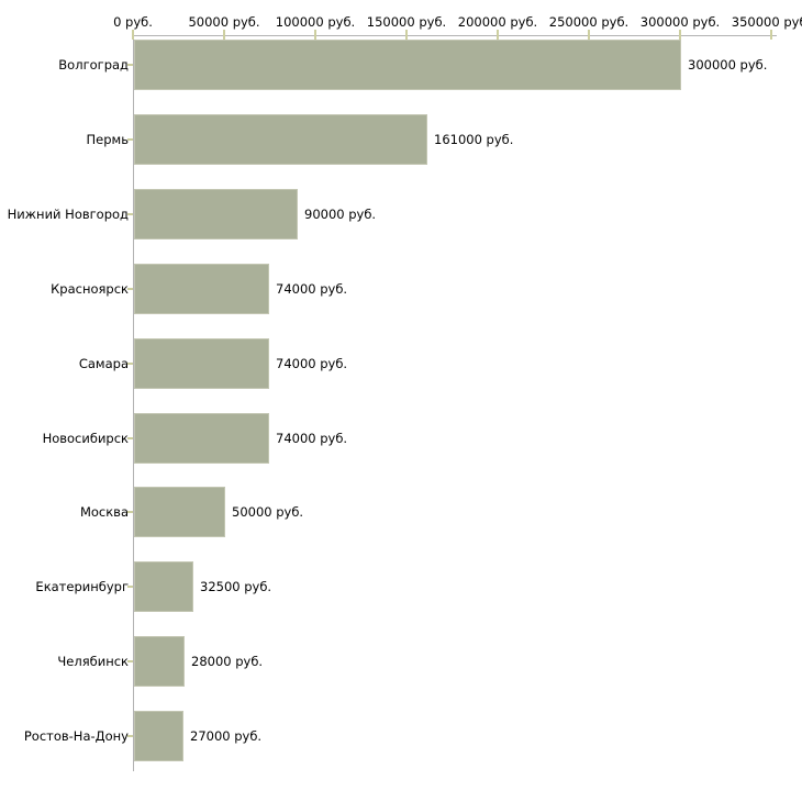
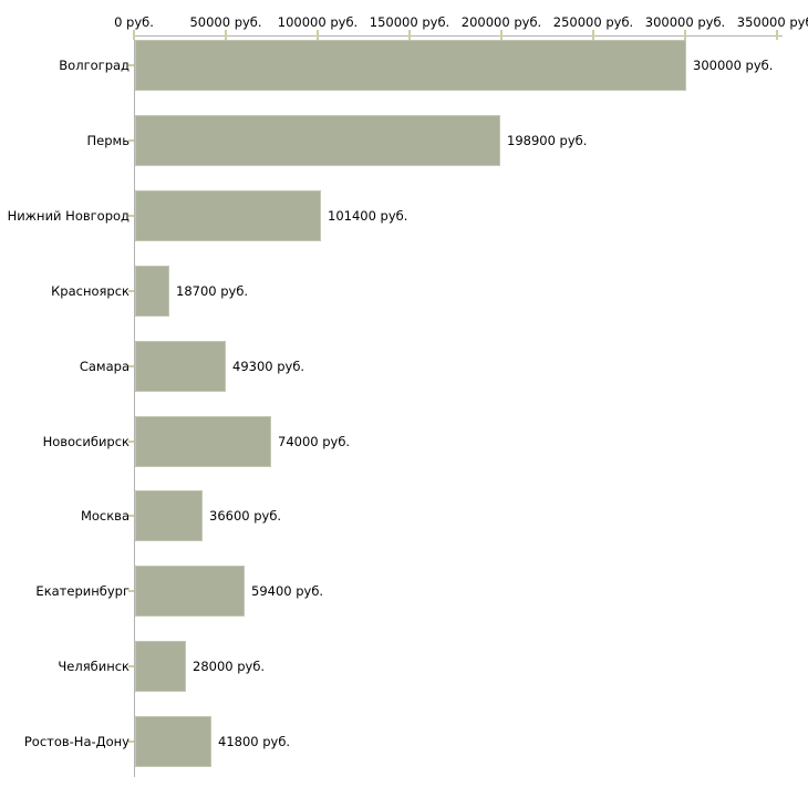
Пермь: 161000 -> 198900
Нижний Новгород: 90000 -> 101400
Красноярск: 74000 -> 18700
Самара: 74000 -> 49300
Москва: 50000 -> 36600
Екатеринбург: 32500 -> 59400
Ростов-На-Дону: 27000 -> 41800
